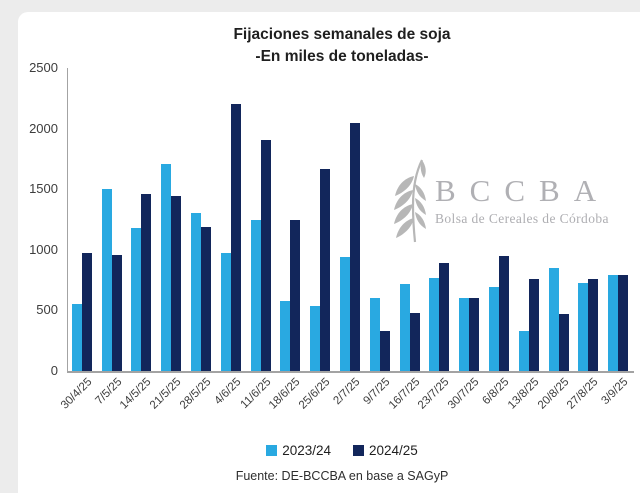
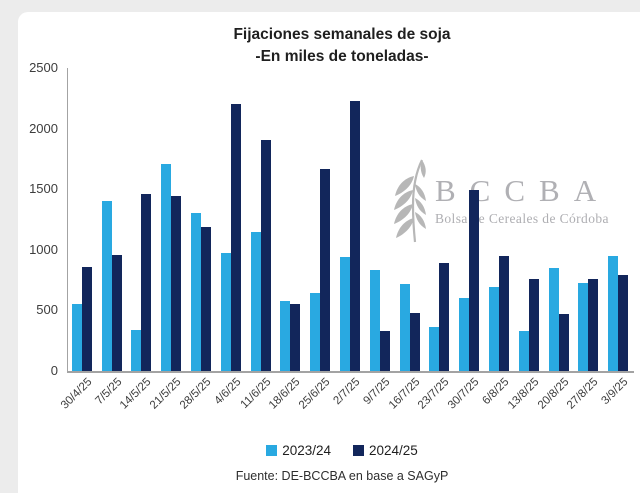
2024/25/30/4/25: 970 -> 860
2023/24/7/5/25: 1500 -> 1400
2023/24/14/5/25: 1180 -> 340
2023/24/11/6/25: 1250 -> 1150
2024/25/18/6/25: 1250 -> 550
2023/24/25/6/25: 540 -> 640
2024/25/2/7/25: 2050 -> 2230
2023/24/9/7/25: 600 -> 830
2023/24/23/7/25: 770 -> 360
2024/25/30/7/25: 600 -> 1490
2023/24/3/9/25: 790 -> 950
